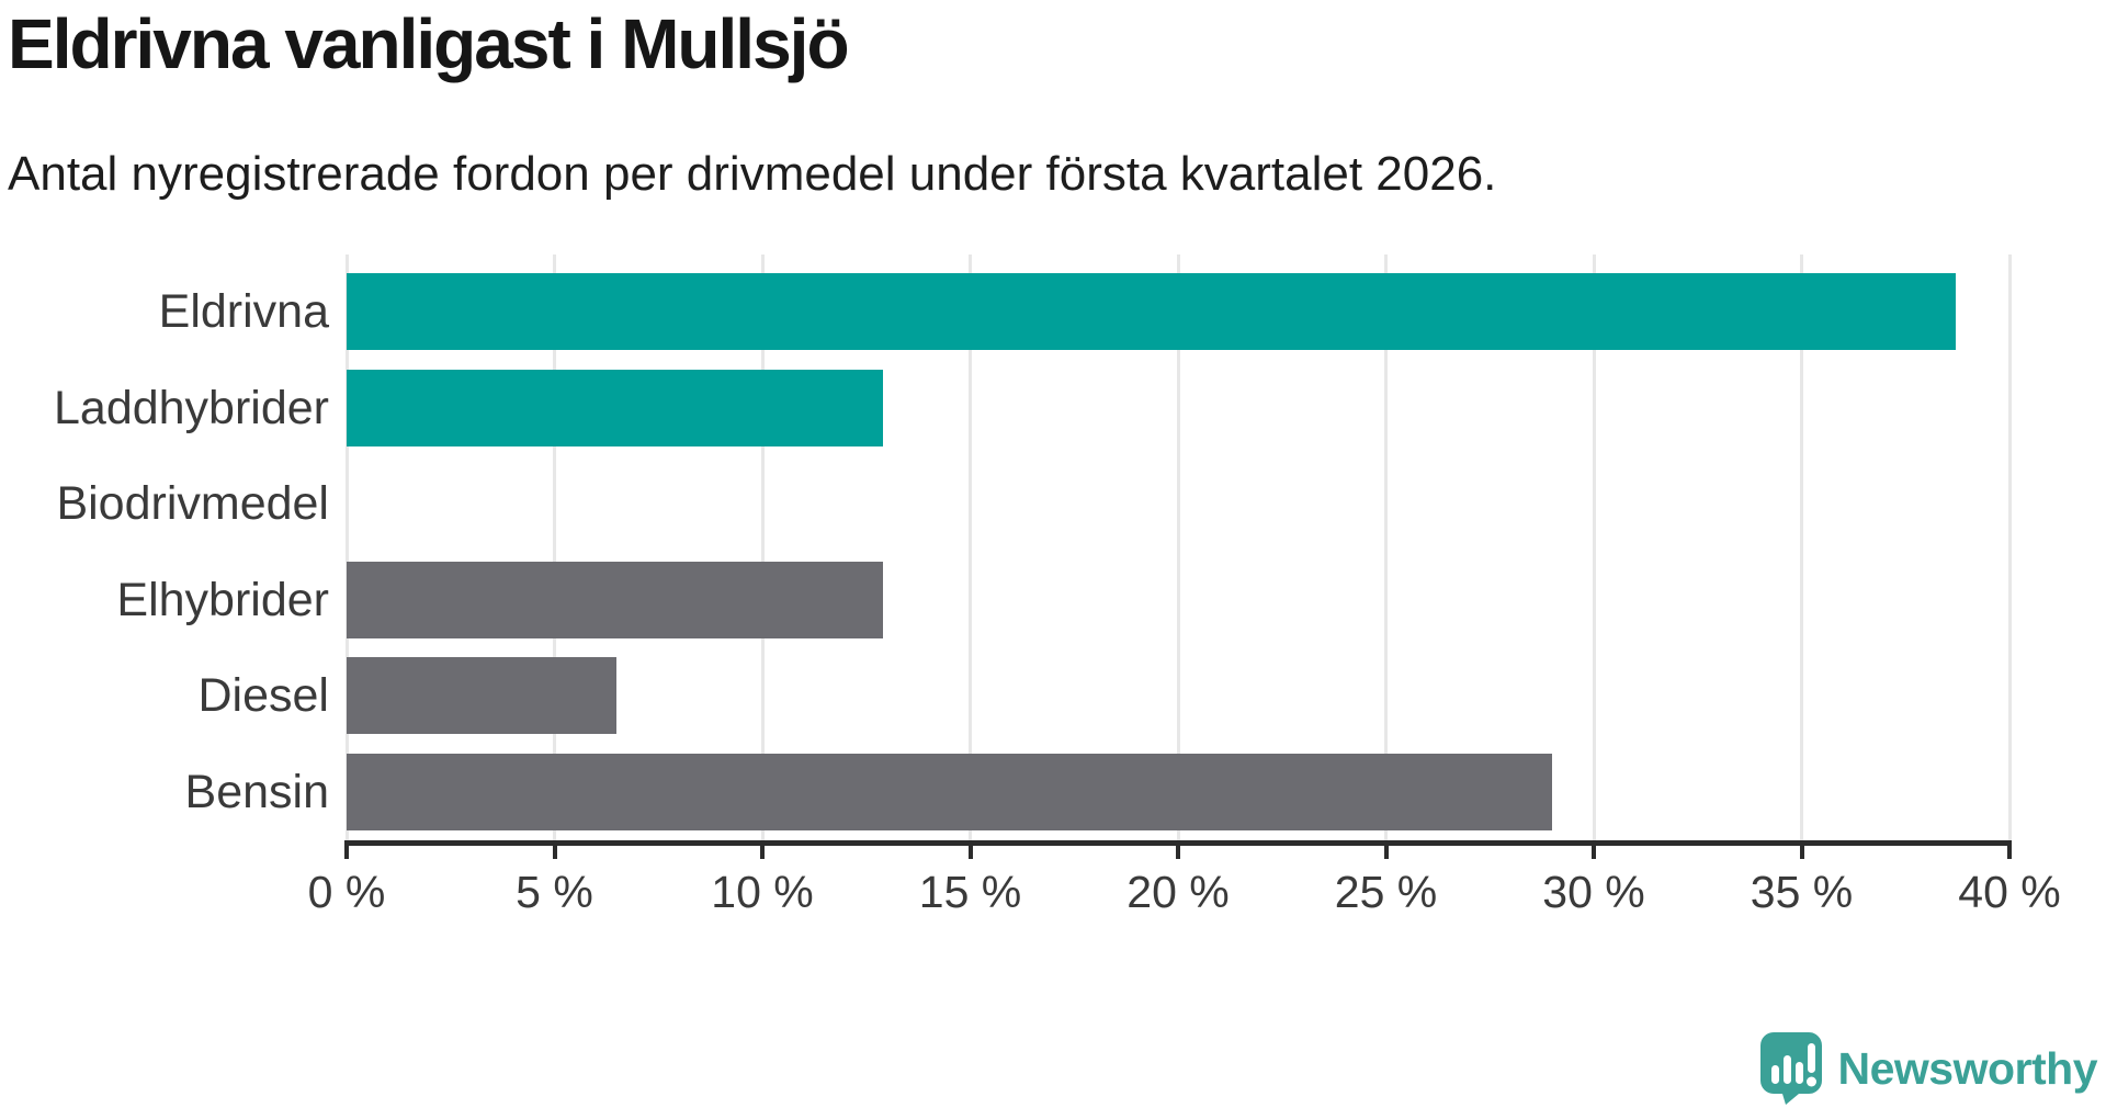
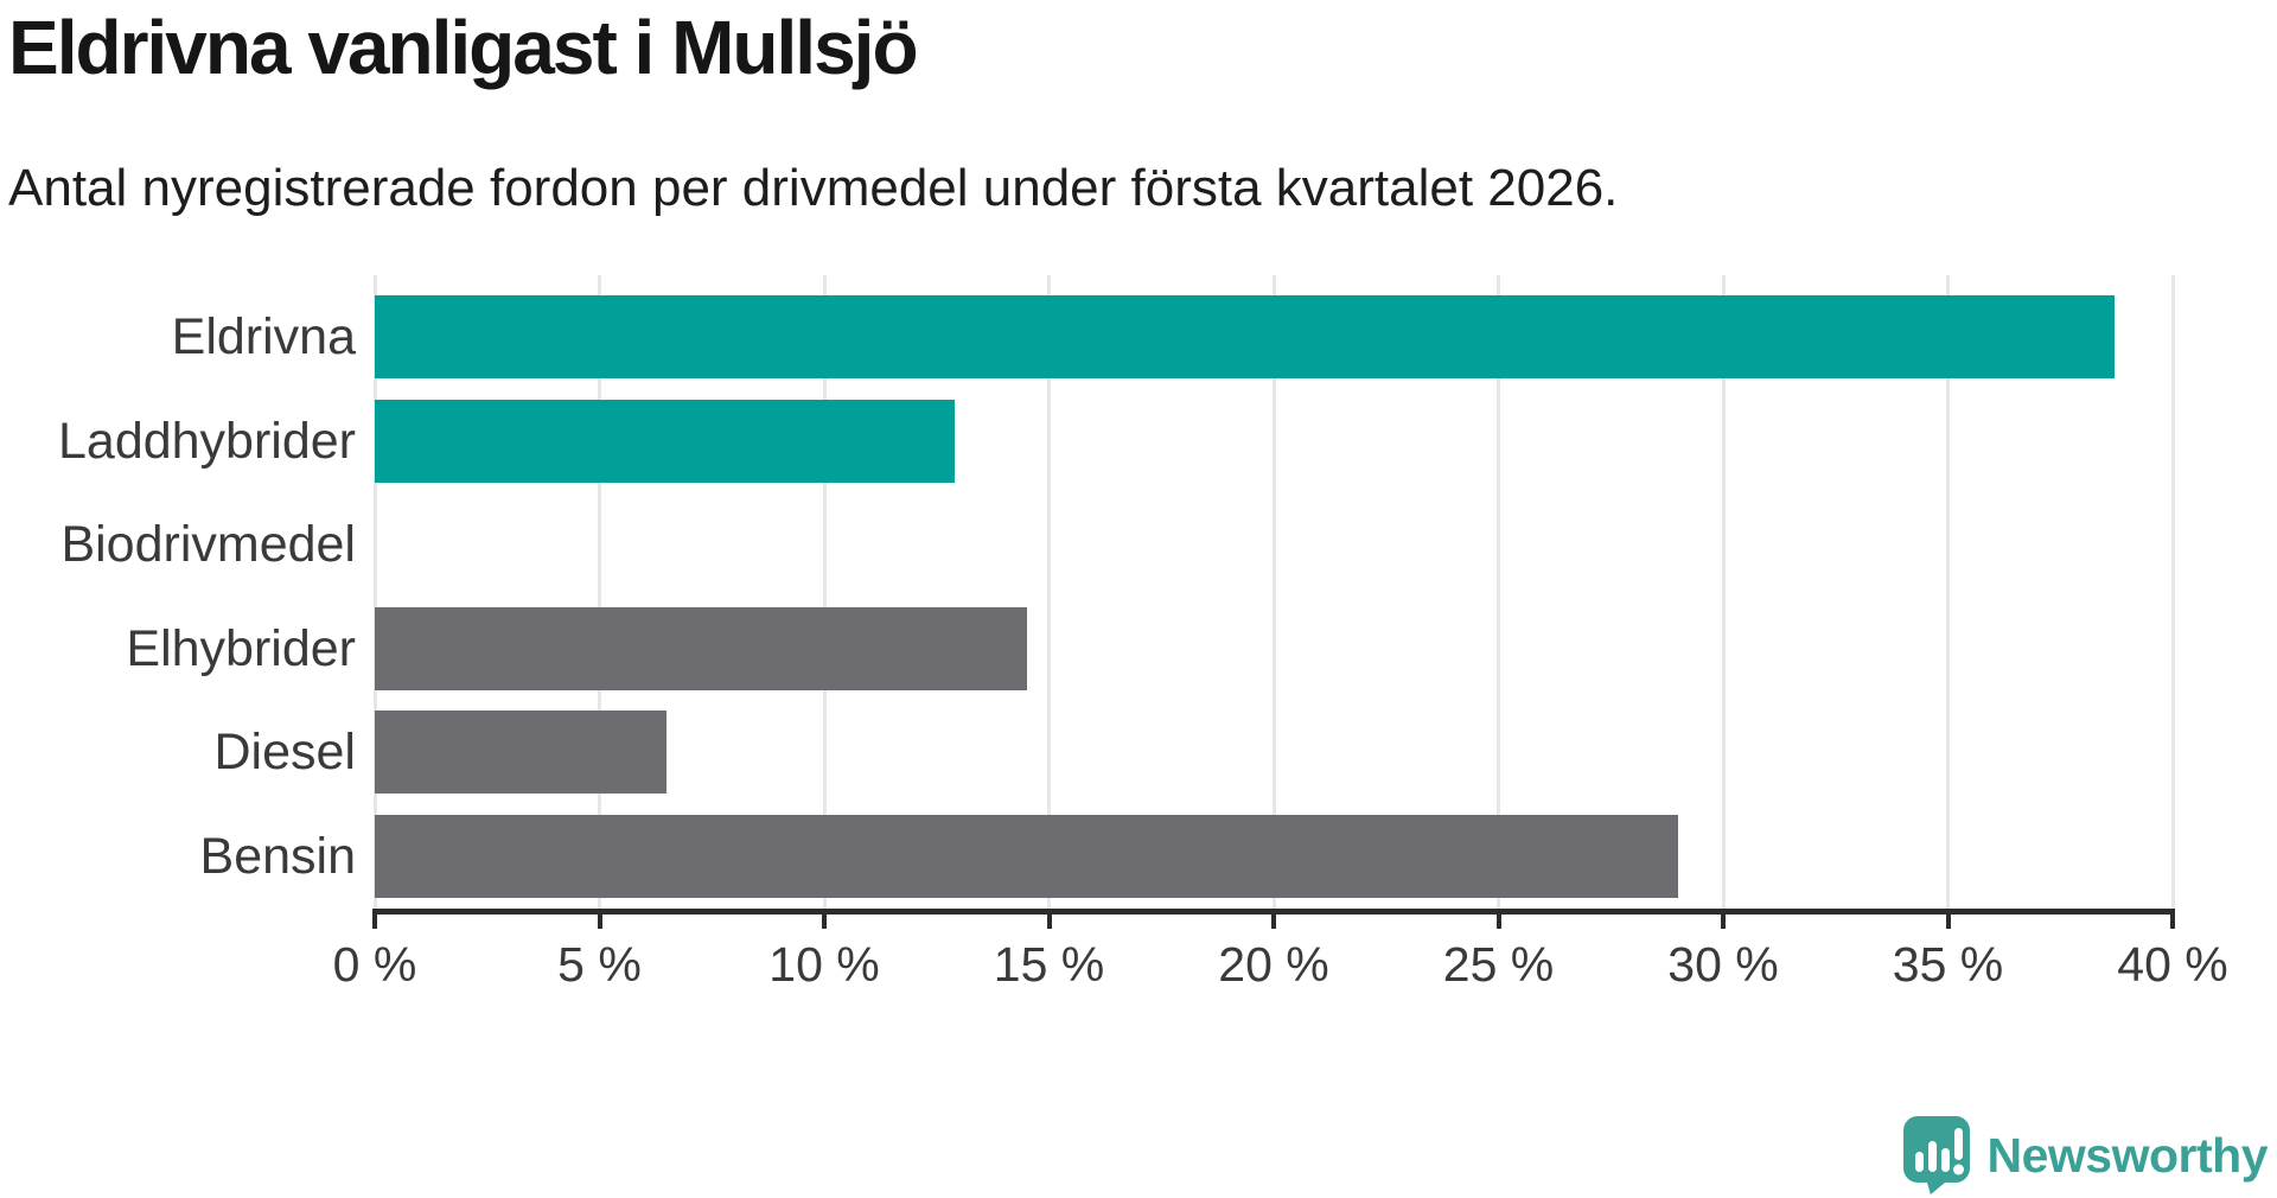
Elhybrider: 12.9% -> 14.5%
